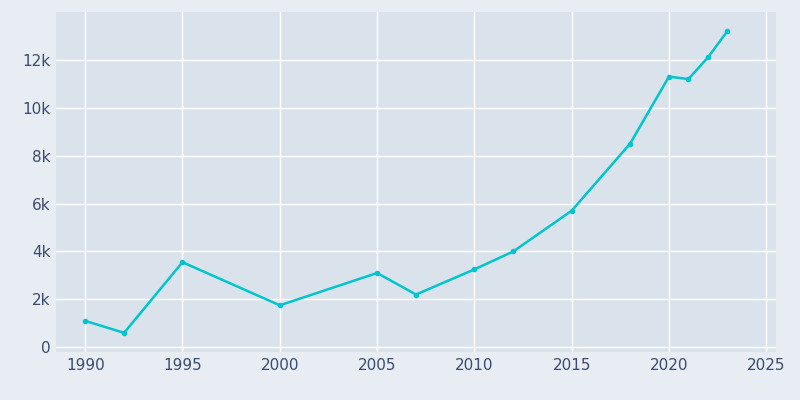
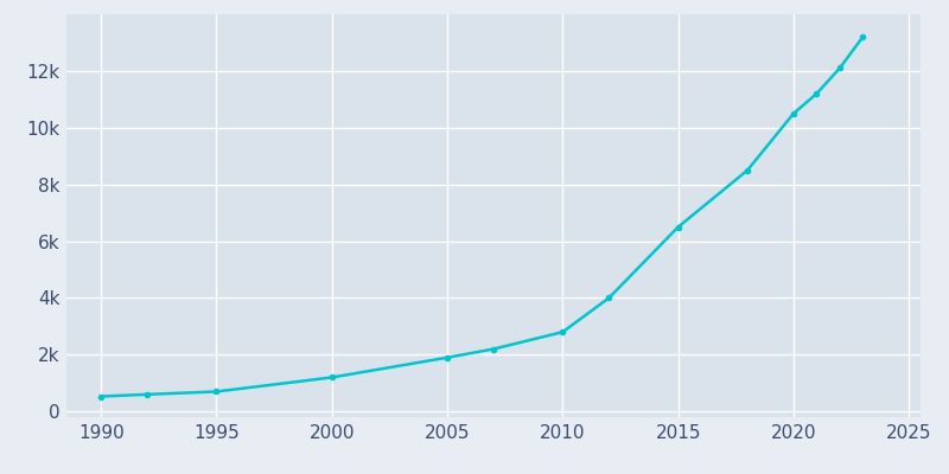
1990: 1.10k -> 0.53k
1995: 3.55k -> 0.70k
2000: 1.75k -> 1.20k
2005: 3.10k -> 1.90k
2010: 3.25k -> 2.80k
2015: 5.70k -> 6.50k
2020: 11.30k -> 10.50k
